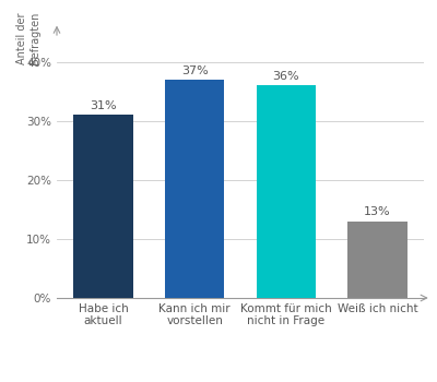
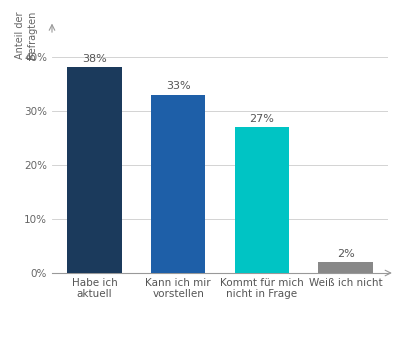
Habe ich aktuell: 31% -> 38%
Kann ich mir vorstellen: 37% -> 33%
Kommt für mich nicht in Frage: 36% -> 27%
Weiß ich nicht: 13% -> 2%
